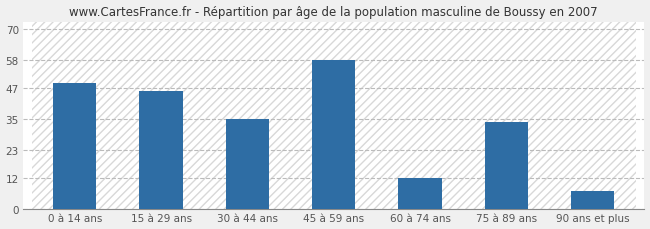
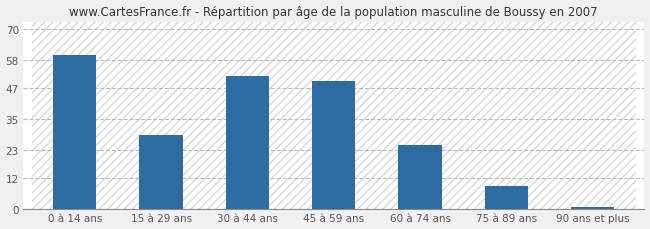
0 à 14 ans: 49 -> 60
15 à 29 ans: 46 -> 29
30 à 44 ans: 35 -> 52
45 à 59 ans: 58 -> 50
60 à 74 ans: 12 -> 25
75 à 89 ans: 34 -> 9
90 ans et plus: 7 -> 1
